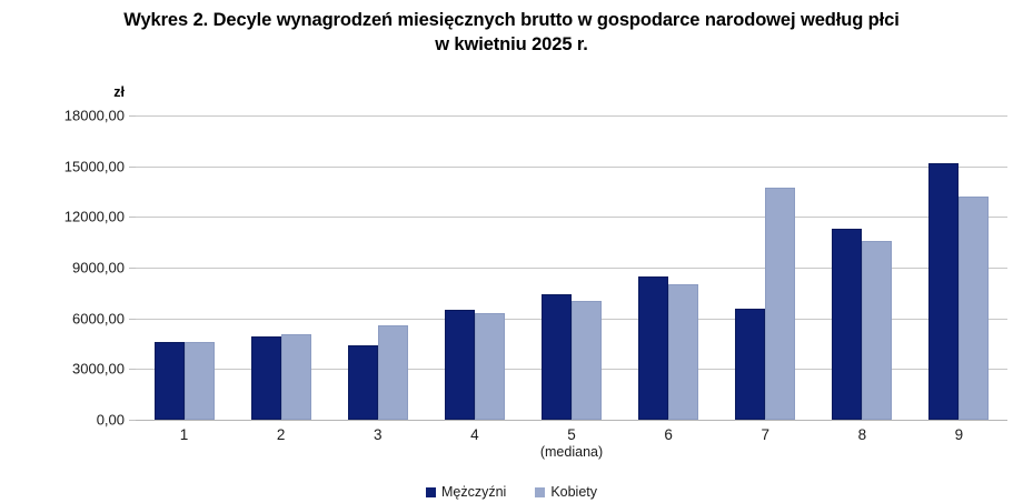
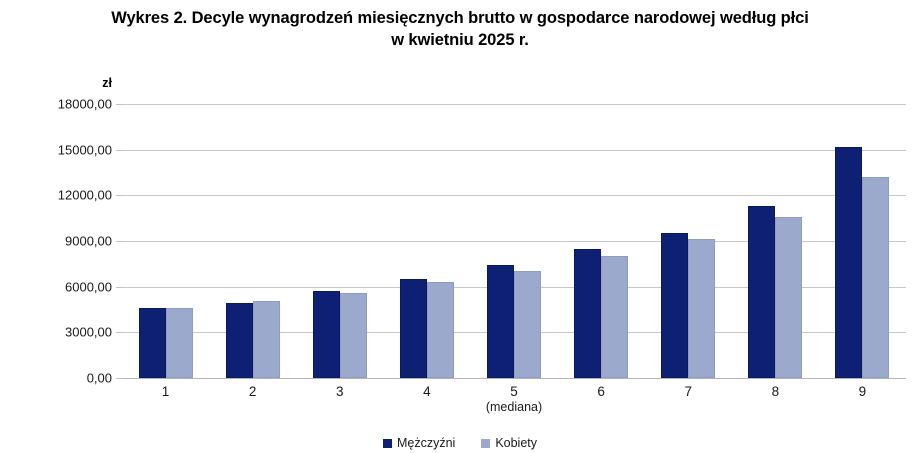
Mężczyźni/3: 4400 -> 5700
Mężczyźni/7: 6600 -> 9500
Kobiety/7: 13700 -> 9200
